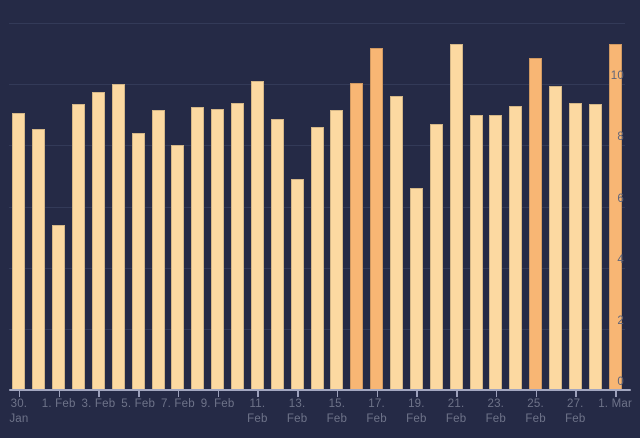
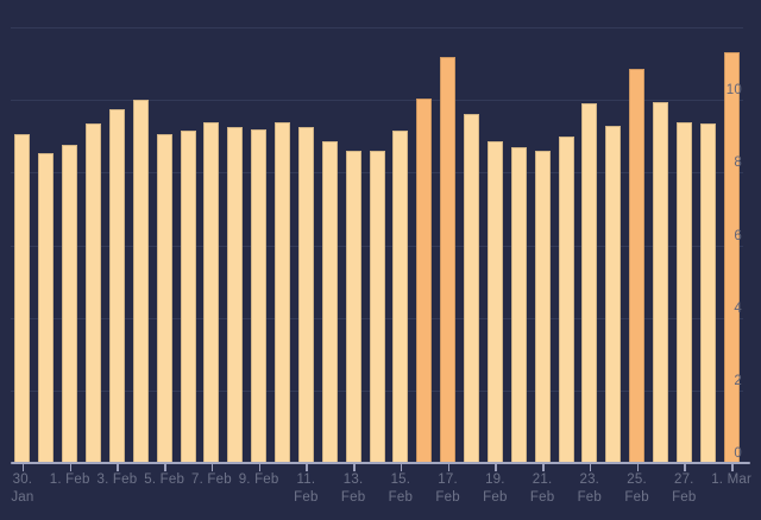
1. Feb: 5.4 -> 8.8
5. Feb: 8.4 -> 9.1
7. Feb: 8.0 -> 9.4
11. Feb: 10.1 -> 9.2
13. Feb: 6.9 -> 8.6
19. Feb: 6.6 -> 8.8
21. Feb: 11.3 -> 8.6
23. Feb: 9.0 -> 9.9
